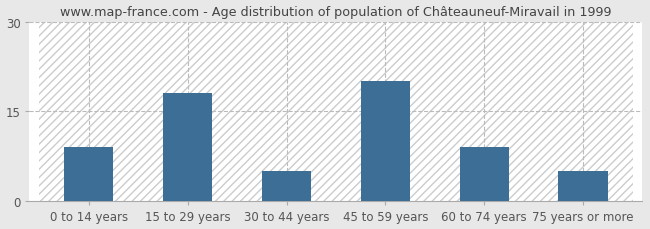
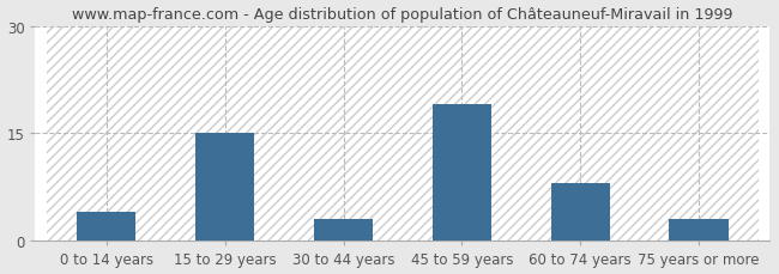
0 to 14 years: 9 -> 4
15 to 29 years: 18 -> 15
30 to 44 years: 5 -> 3
45 to 59 years: 20 -> 19
60 to 74 years: 9 -> 8
75 years or more: 5 -> 3
